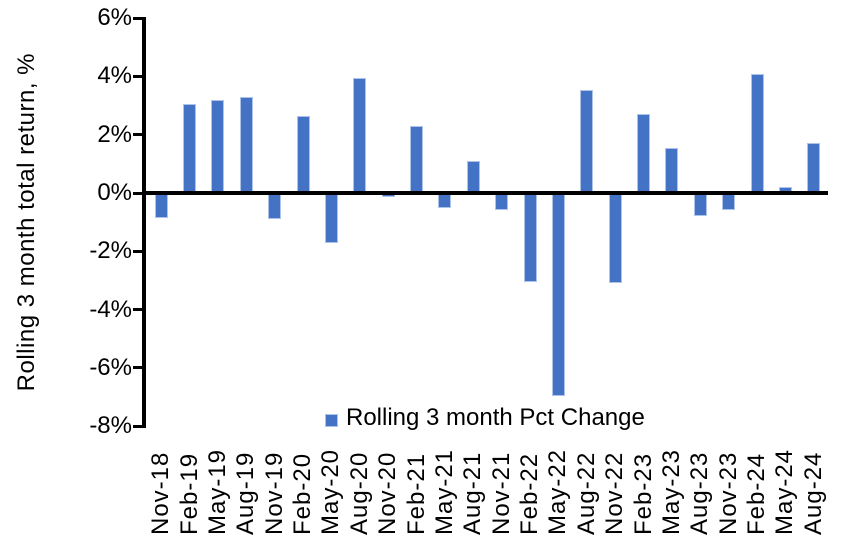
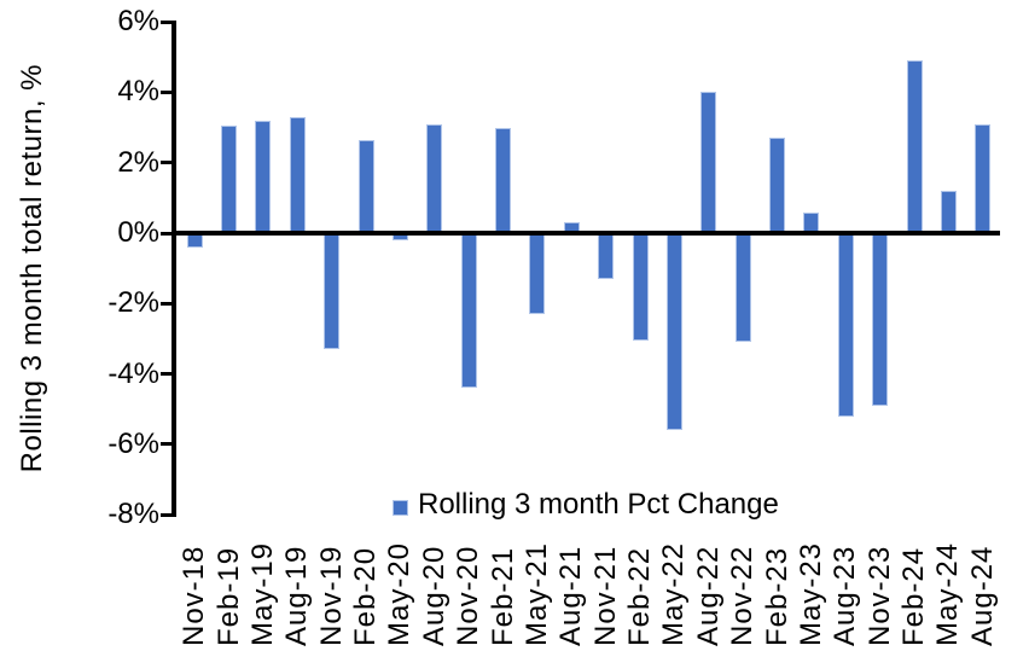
Nov-18: -0.8% -> -0.4%
Nov-19: -0.9% -> -3.3%
May-20: -1.7% -> -0.2%
Aug-20: 4.0% -> 3.1%
Nov-20: -0.1% -> -4.4%
Feb-21: 2.3% -> 3.0%
May-21: -0.5% -> -2.3%
Aug-21: 1.1% -> 0.3%
Nov-21: -0.6% -> -1.3%
May-22: -7.0% -> -5.6%
Aug-22: 3.5% -> 4.0%
May-23: 1.6% -> 0.6%
Aug-23: -0.8% -> -5.2%
Nov-23: -0.6% -> -4.9%
Feb-24: 4.1% -> 4.9%
May-24: 0.2% -> 1.2%
Aug-24: 1.7% -> 3.1%
